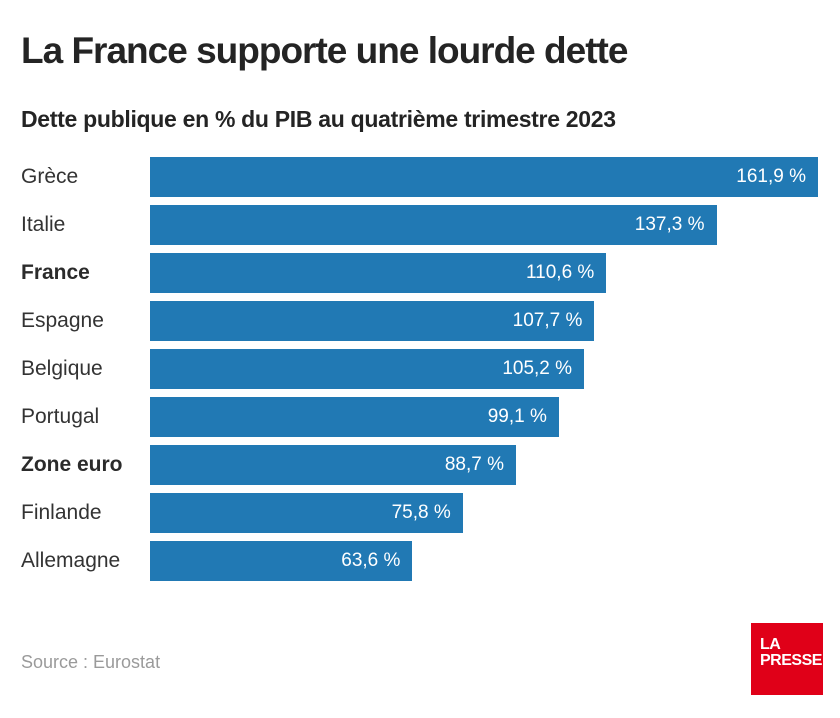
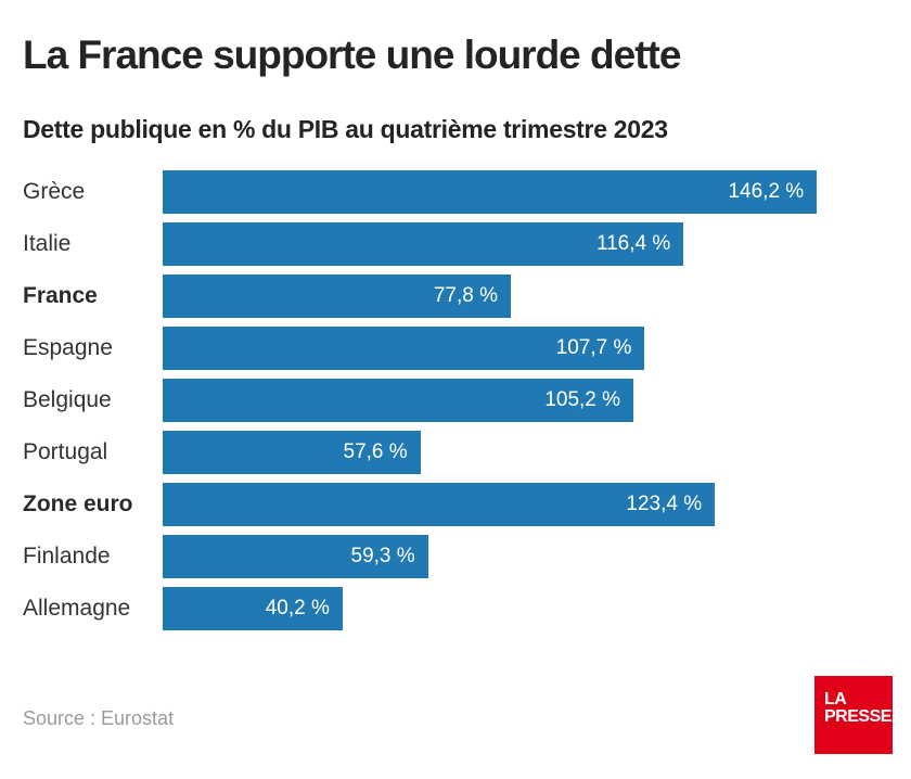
Grèce: 161,9 -> 146,2
Italie: 137,3 -> 116,4
France: 110,6 -> 77,8
Portugal: 99,1 -> 57,6
Zone euro: 88,7 -> 123,4
Finlande: 75,8 -> 59,3
Allemagne: 63,6 -> 40,2
